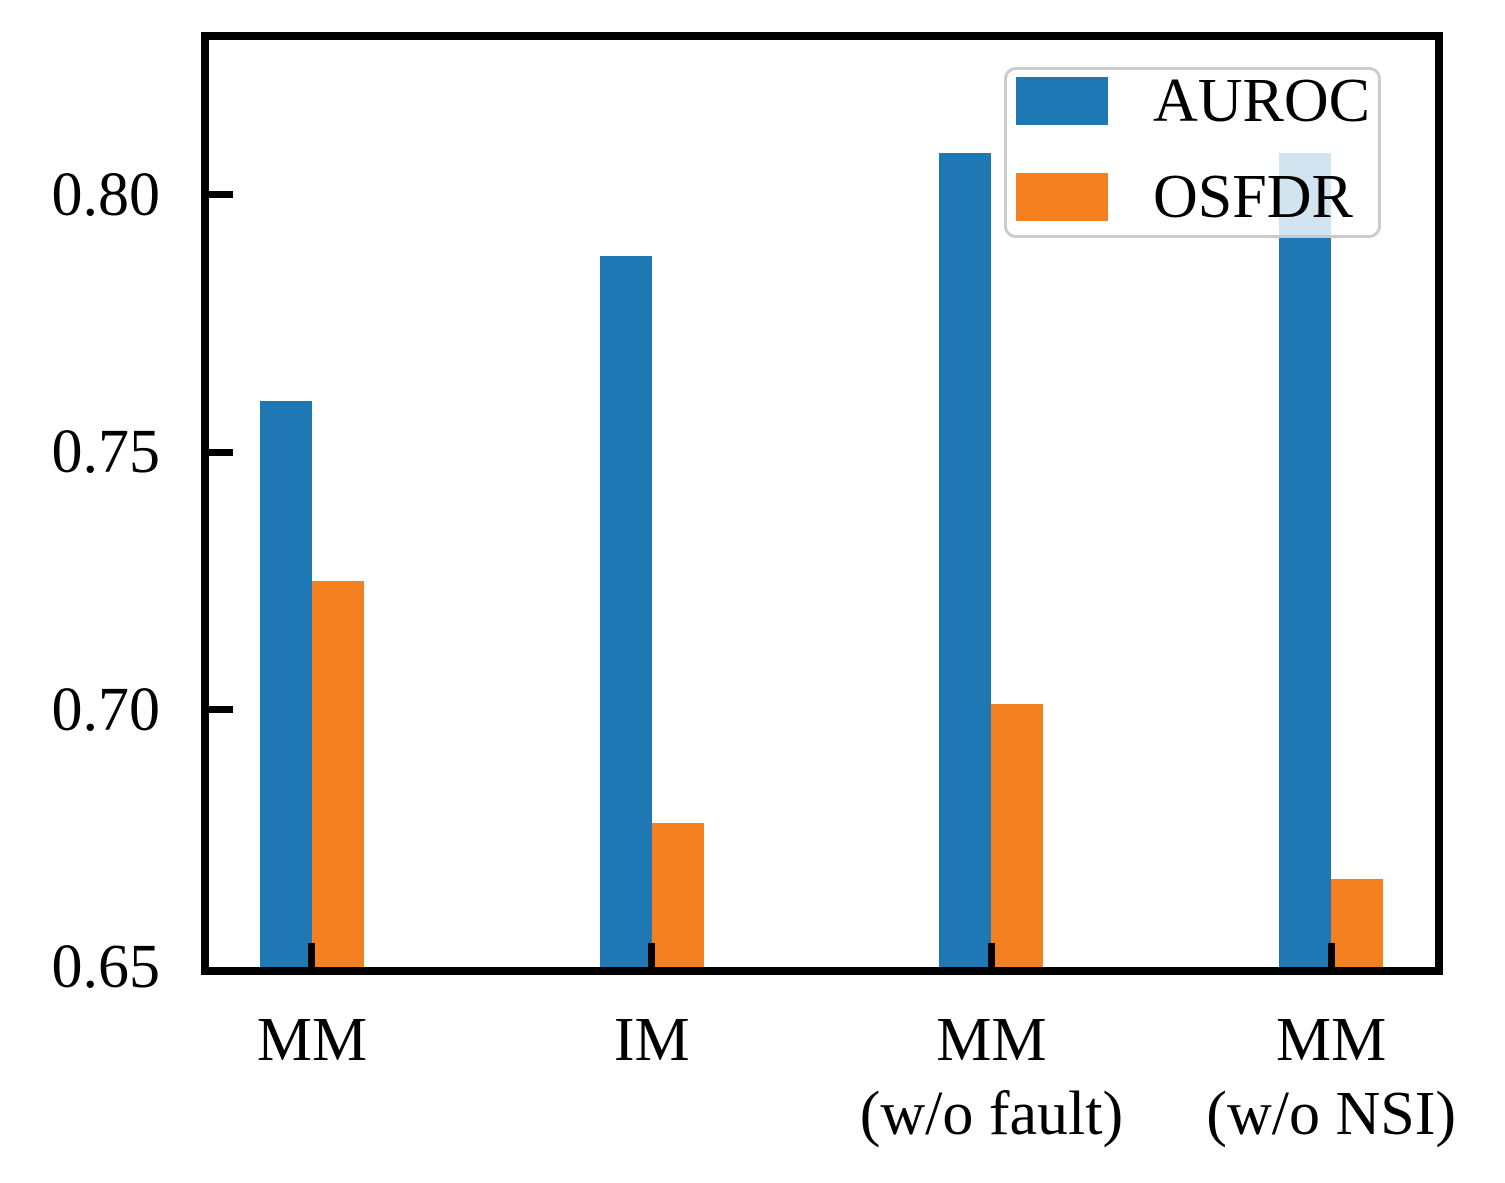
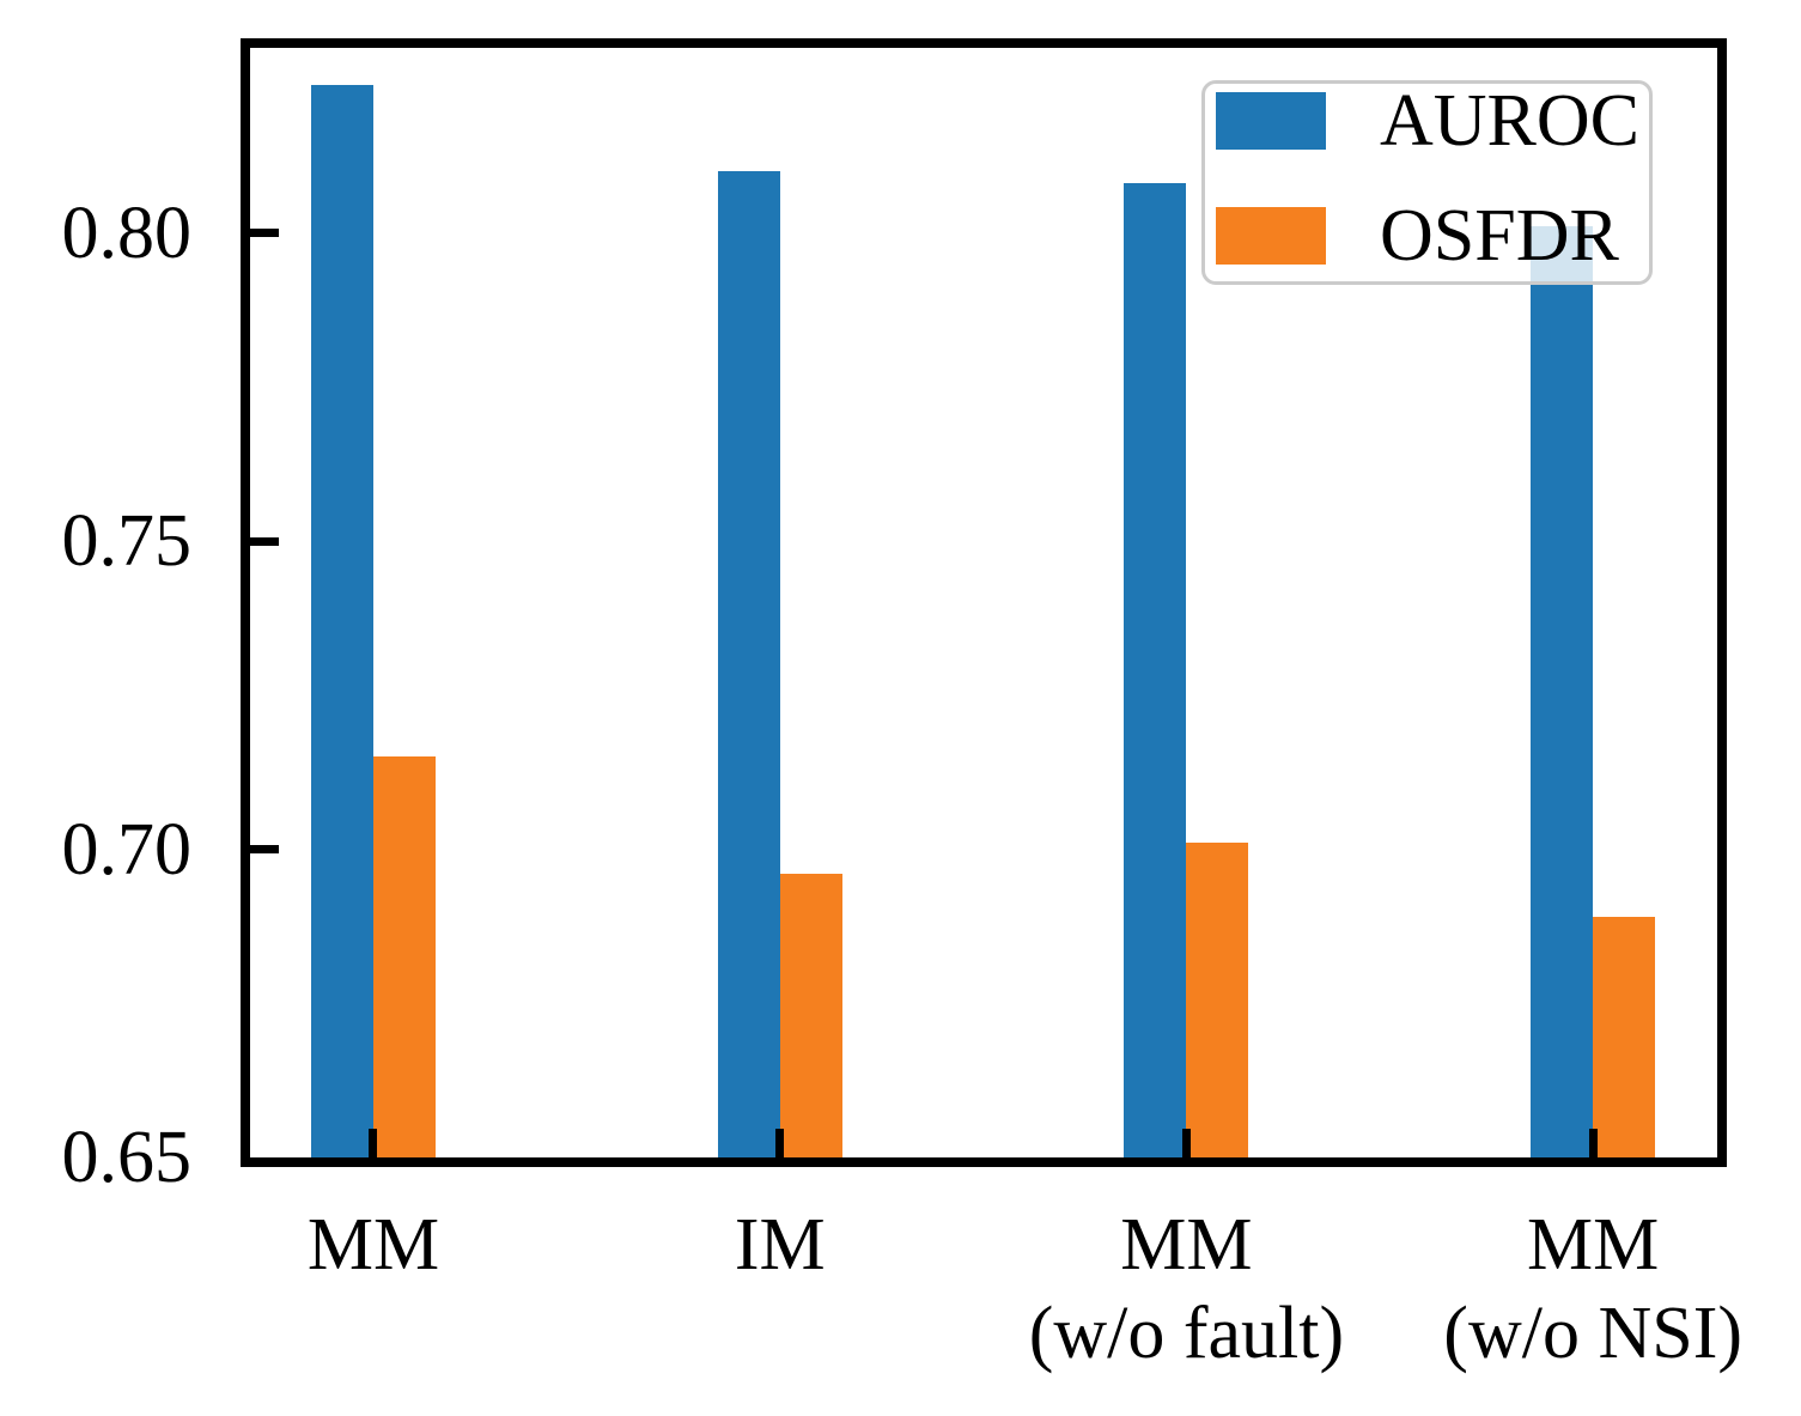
AUROC/MM: 0.760 -> 0.824
OSFDR/MM: 0.725 -> 0.715
AUROC/IM: 0.788 -> 0.810
OSFDR/IM: 0.678 -> 0.696
AUROC/MM (w/o NSI): 0.808 -> 0.801
OSFDR/MM (w/o NSI): 0.667 -> 0.689
